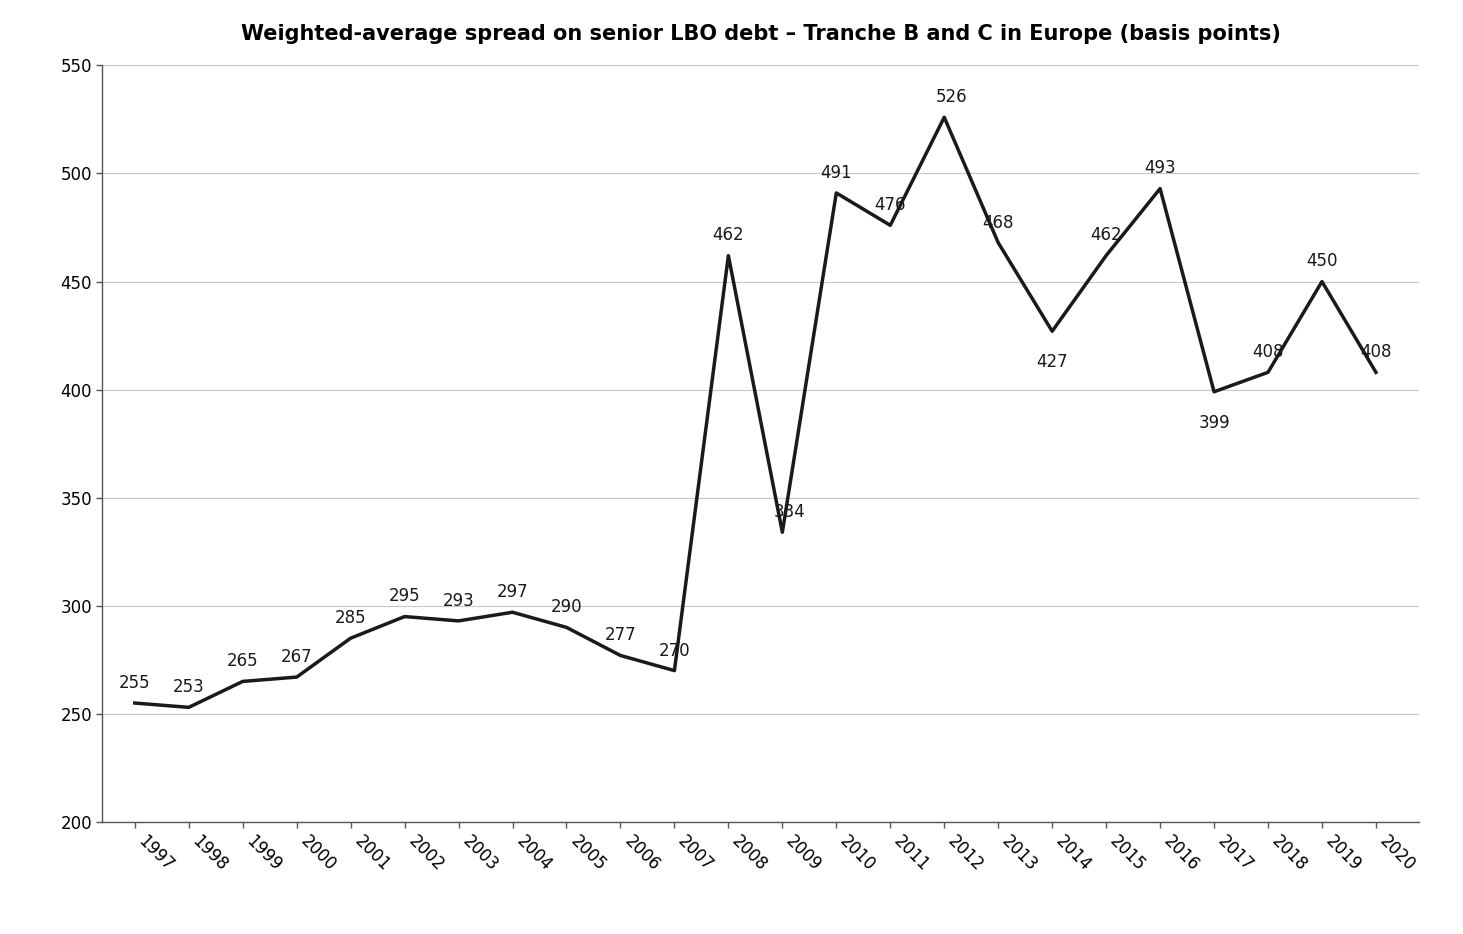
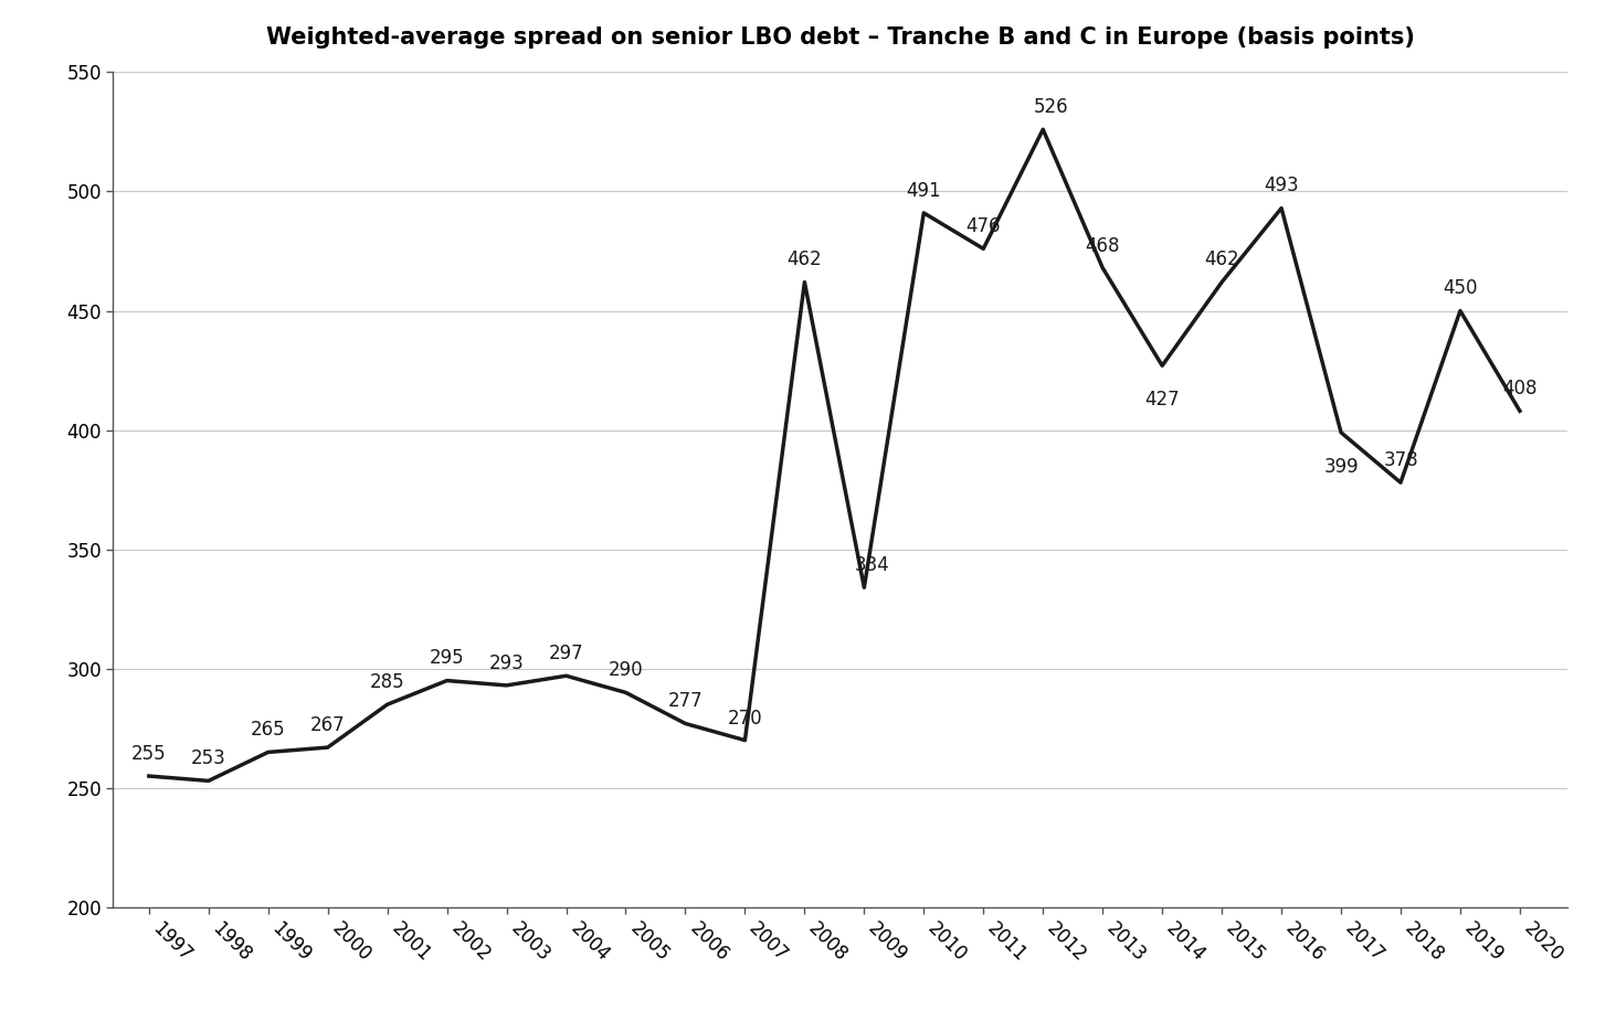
2018: 408 -> 378
